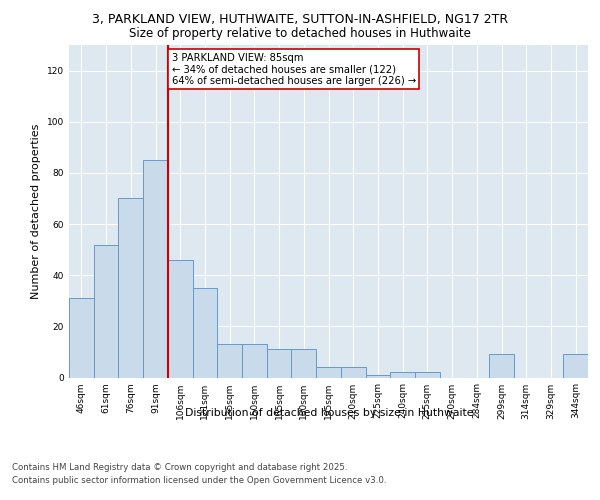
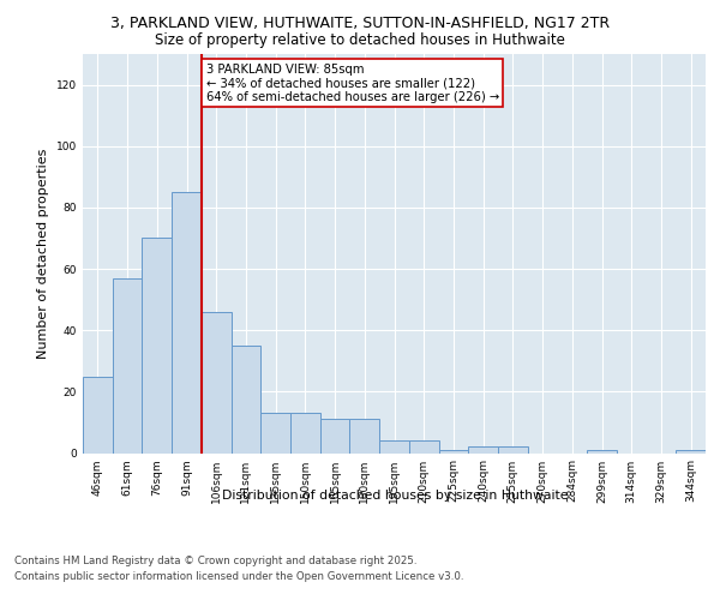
46sqm: 31 -> 25
61sqm: 52 -> 57
299sqm: 9 -> 1
344sqm: 9 -> 1
